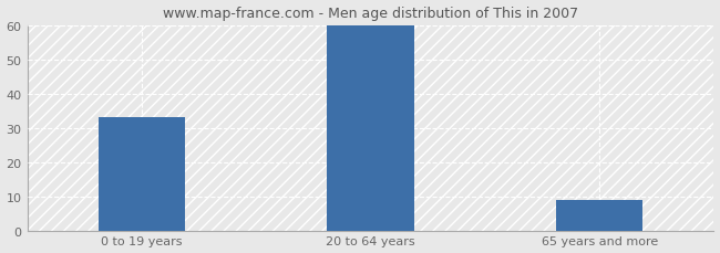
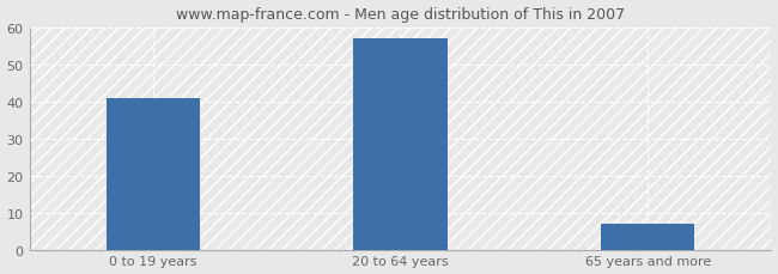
0 to 19 years: 33 -> 41
20 to 64 years: 60 -> 57
65 years and more: 9 -> 7
